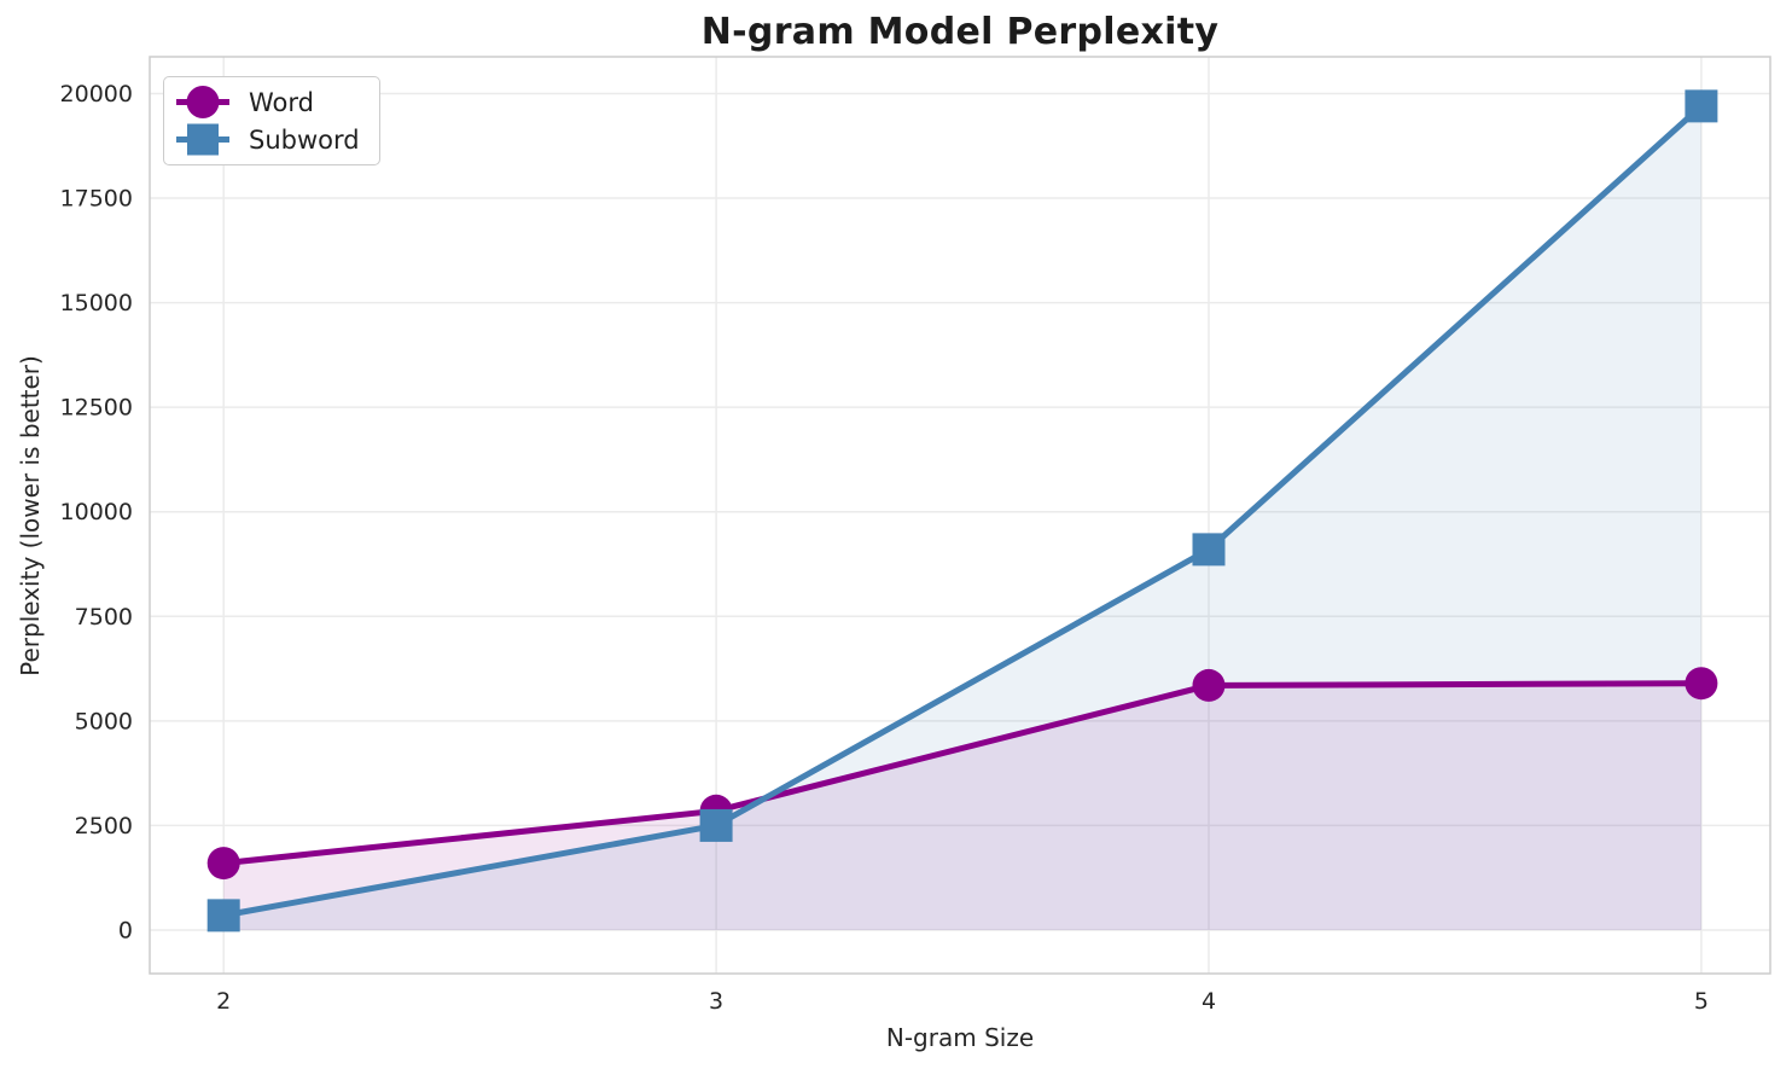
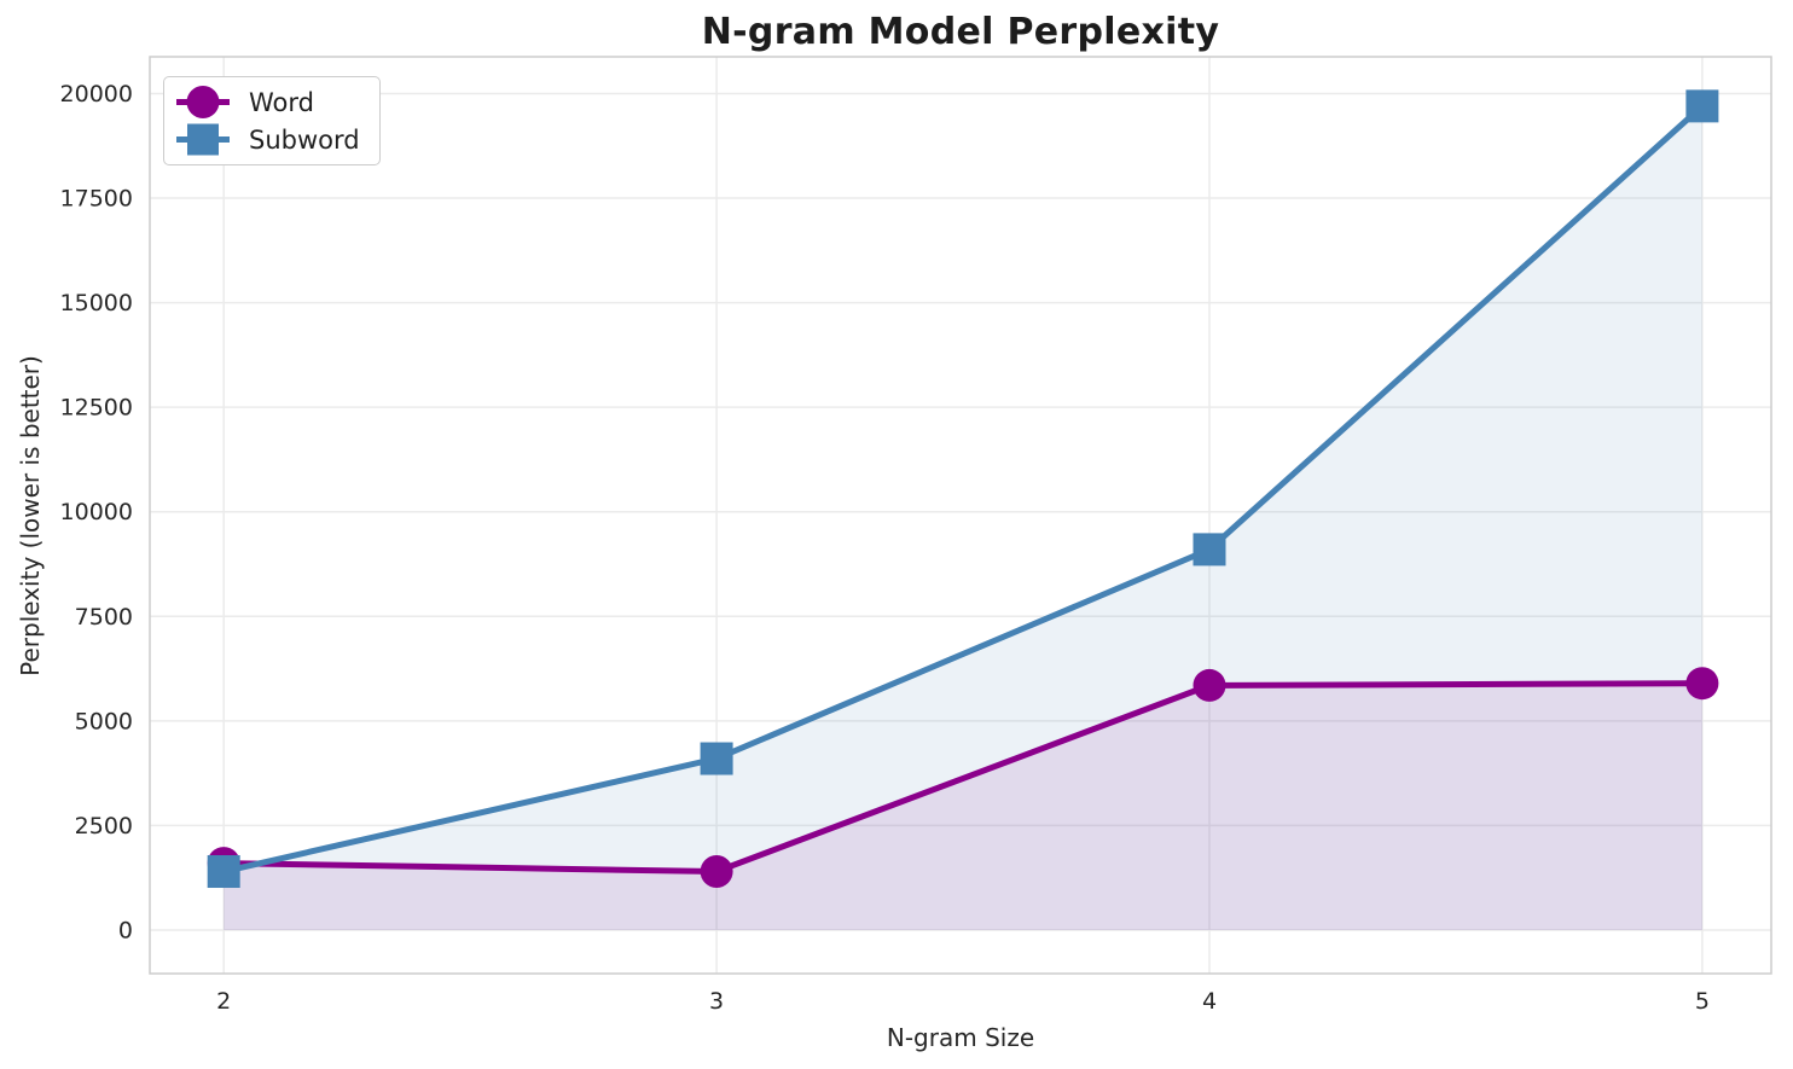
Subword/2: 400 -> 1400
Word/3: 2800 -> 1400
Subword/3: 2500 -> 4100
